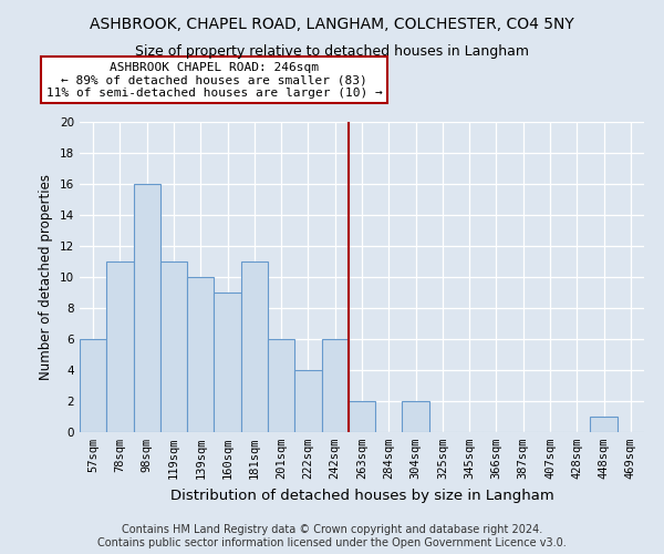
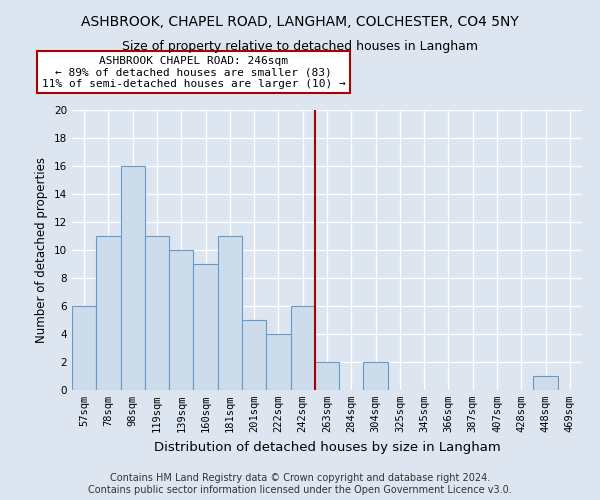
201sqm: 6 -> 5
